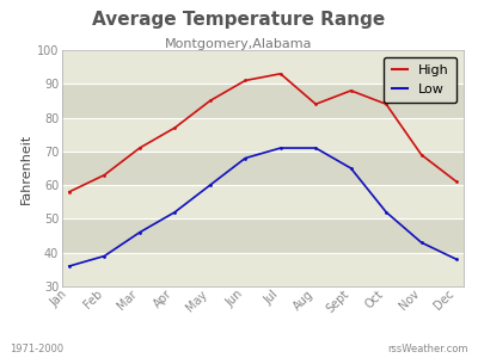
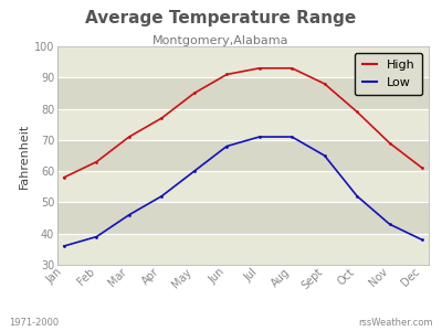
High/Aug: 84 -> 93
High/Oct: 84 -> 79
